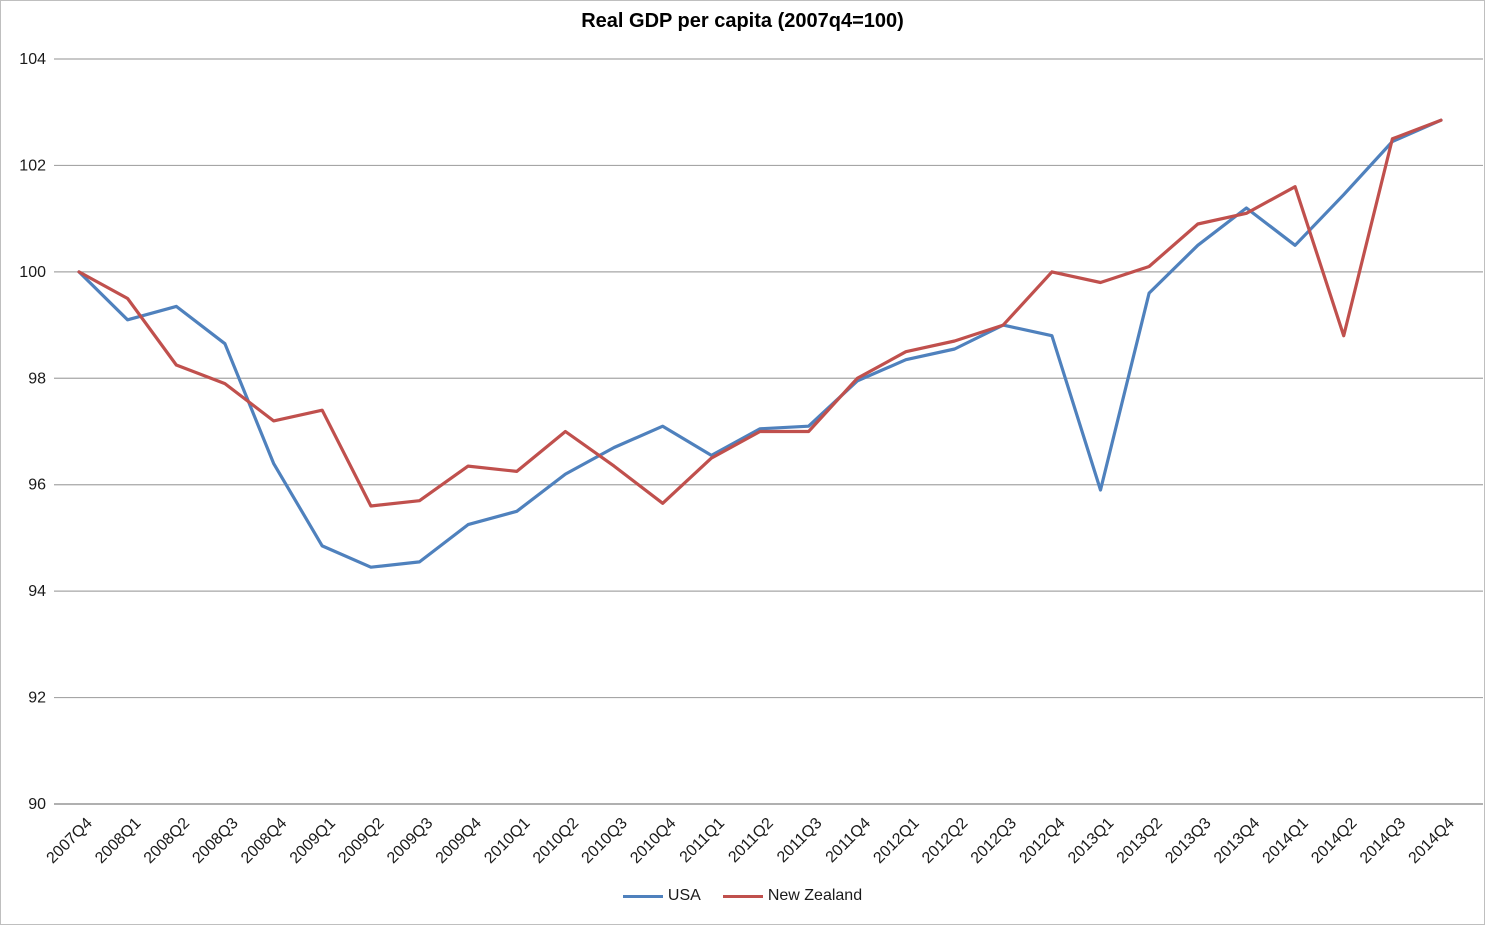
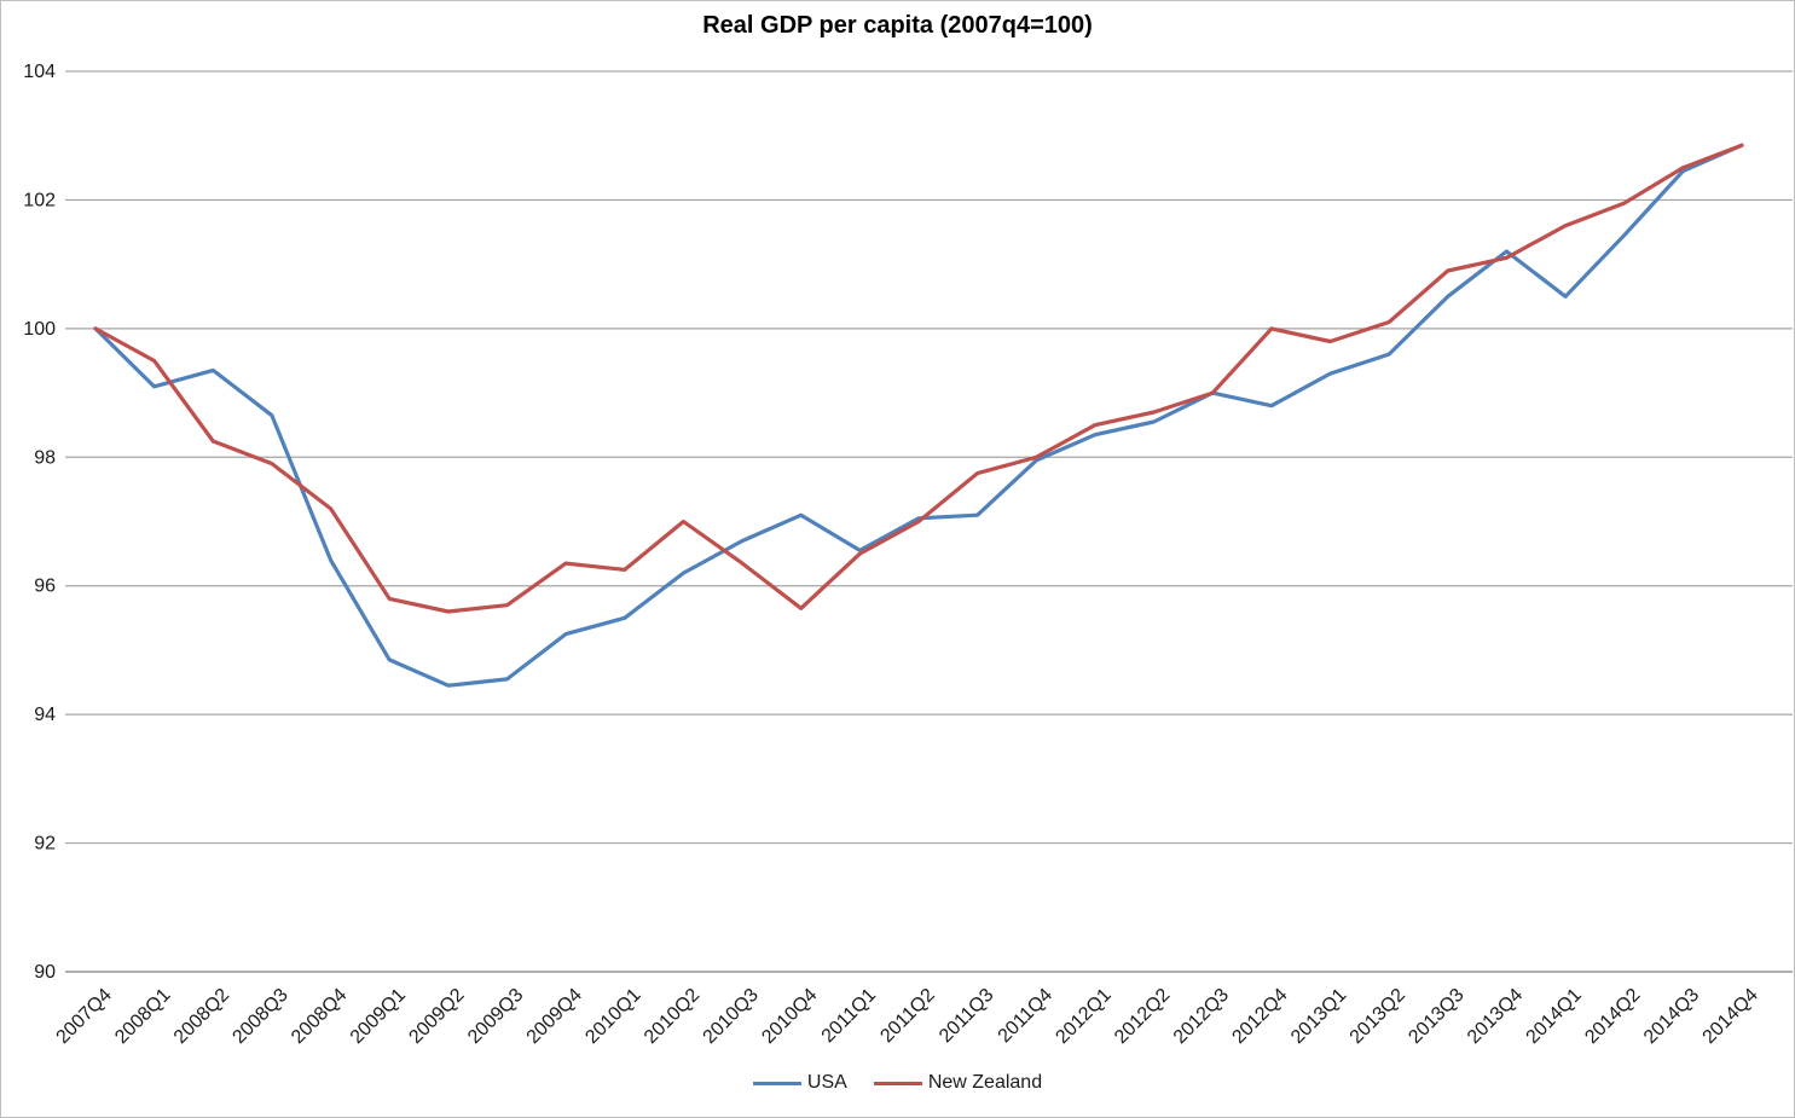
New Zealand/2009Q1: 97.4 -> 95.8
New Zealand/2011Q3: 97.0 -> 97.8
USA/2013Q1: 95.9 -> 99.3
New Zealand/2014Q2: 98.8 -> 102.0
